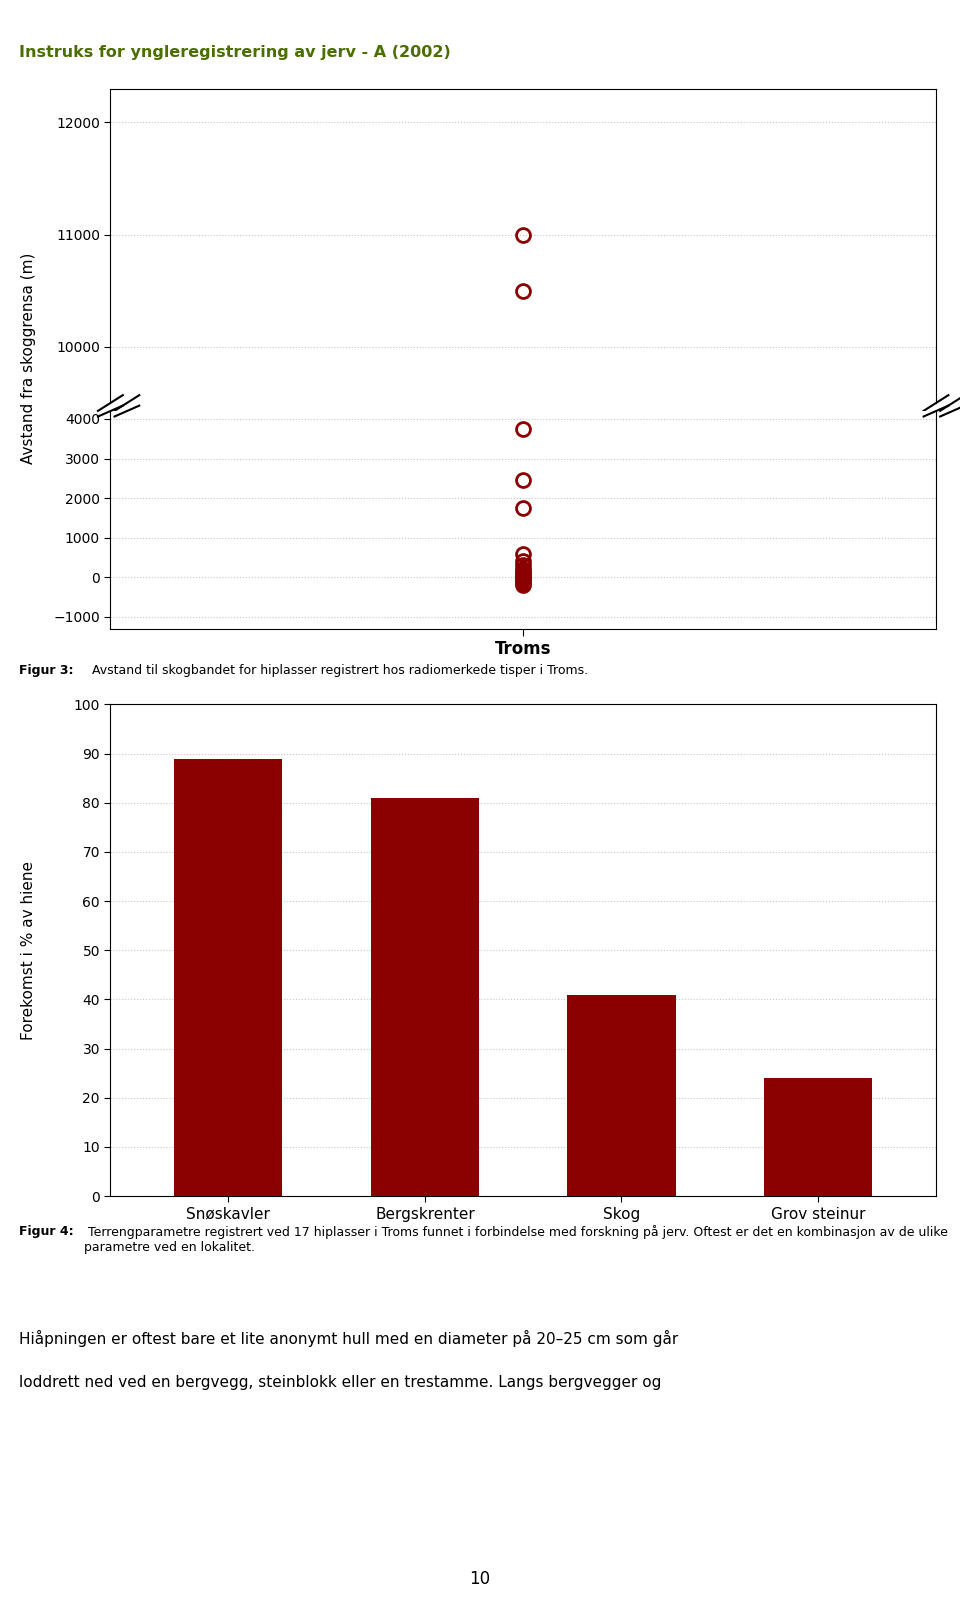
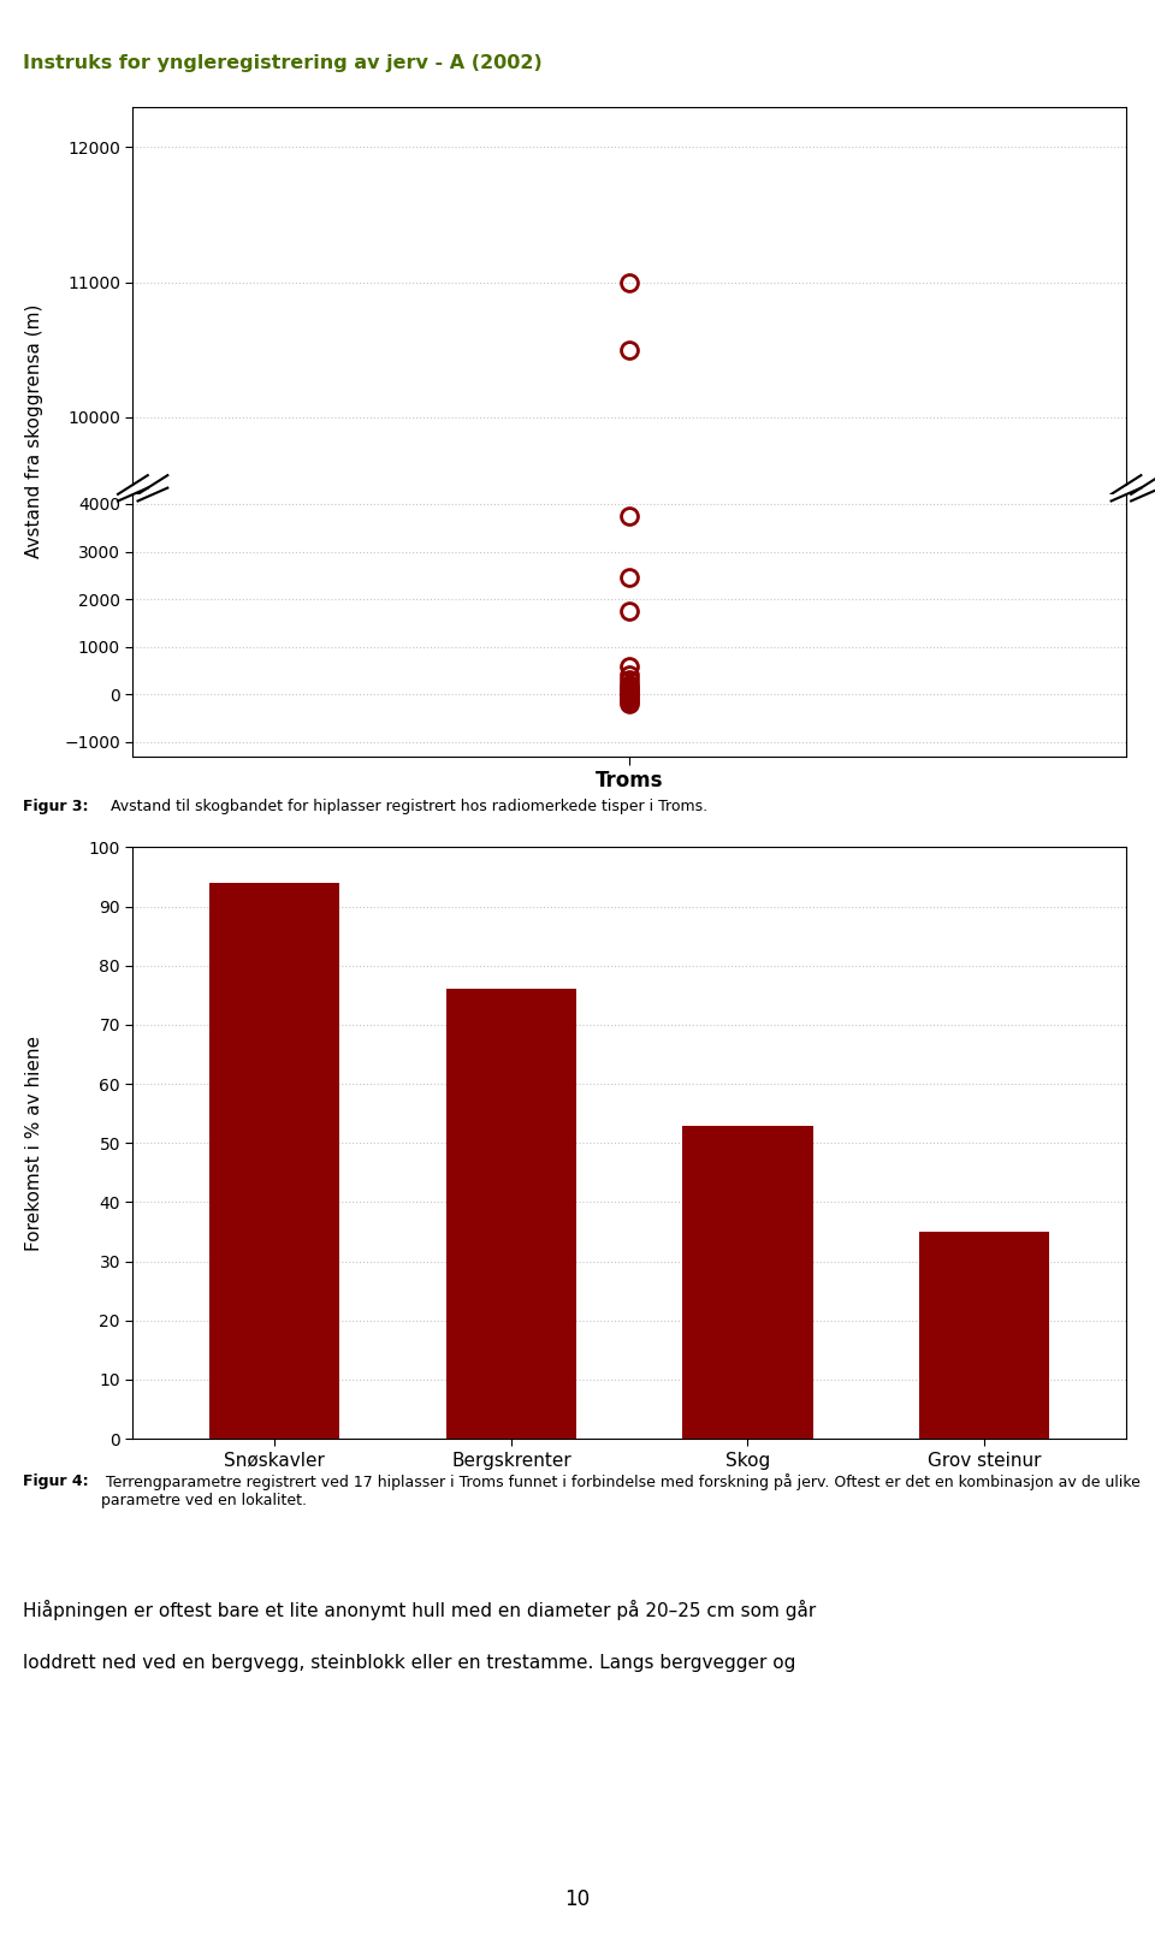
Snøskavler: 89 -> 94
Bergskrenter: 81 -> 76
Skog: 41 -> 53
Grov steinur: 24 -> 35
